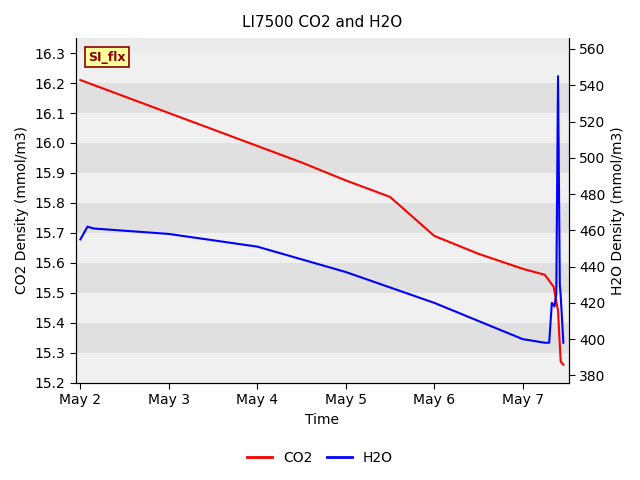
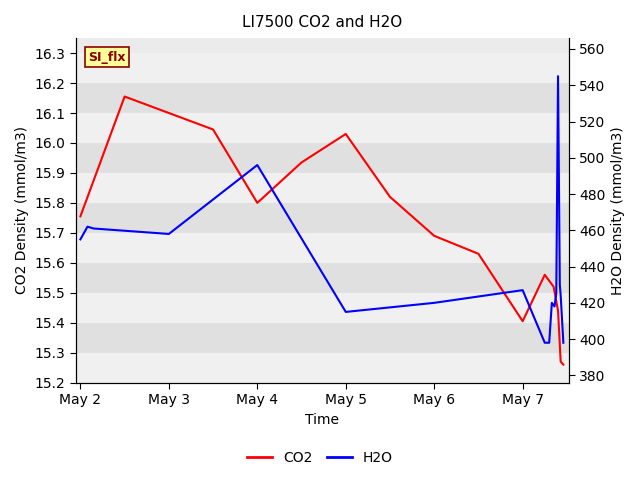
CO2/May 2: 16.210 -> 15.755
CO2/May 4: 15.990 -> 15.800
H2O/May 4: 451 -> 496
CO2/May 5: 15.875 -> 16.030
H2O/May 5: 437 -> 415
CO2/May 7: 15.580 -> 15.405
H2O/May 7: 400 -> 427
